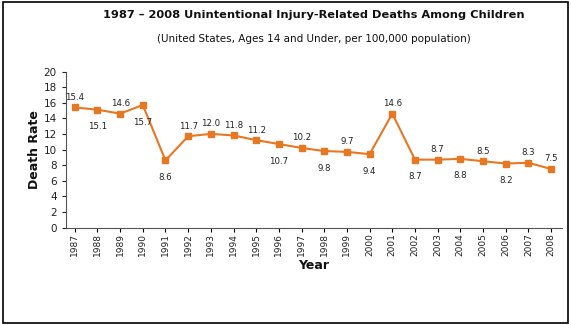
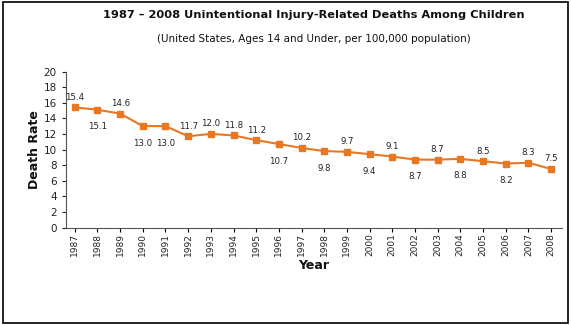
1990: 15.7 -> 13.0
1991: 8.6 -> 13.0
2001: 14.6 -> 9.1
